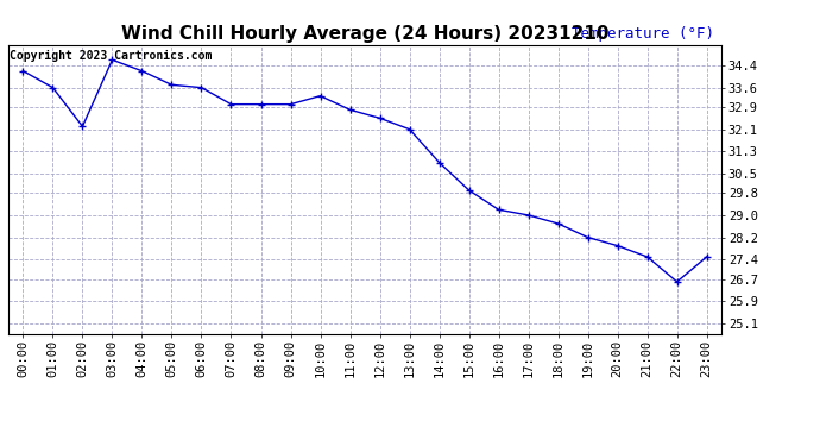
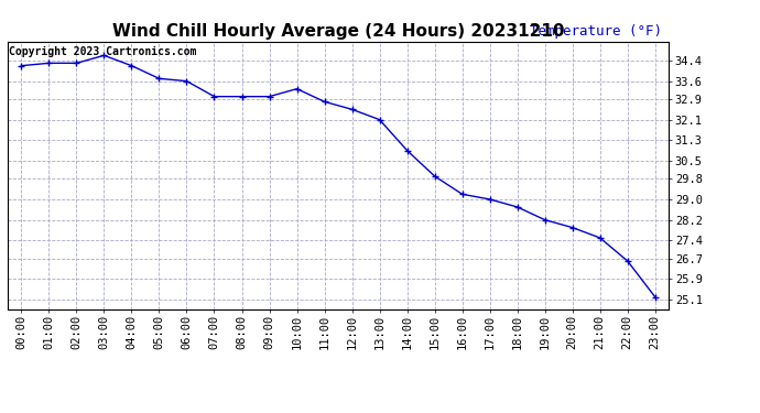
01:00: 33.6 -> 34.3
02:00: 32.2 -> 34.3
23:00: 27.5 -> 25.2
